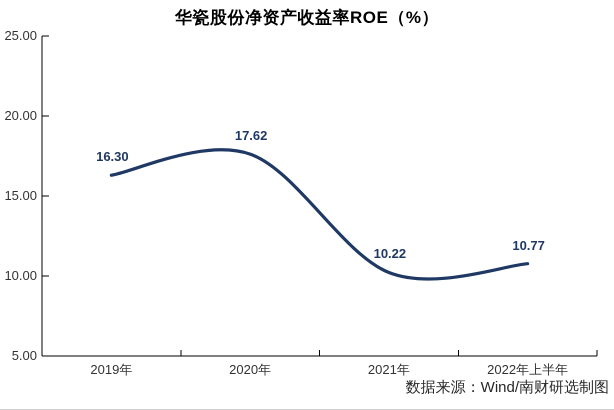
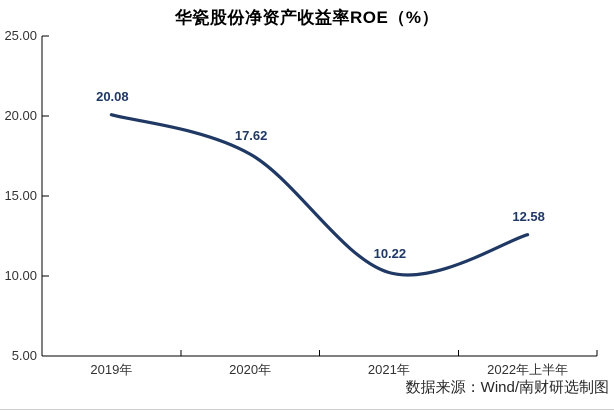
2019年: 16.30 -> 20.08
2022年上半年: 10.77 -> 12.58
